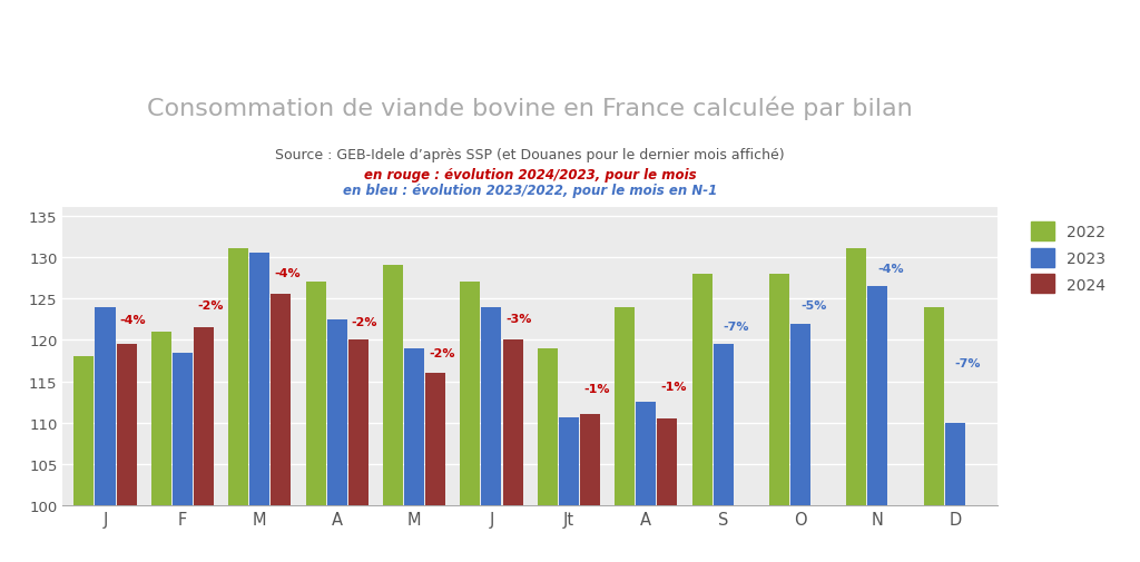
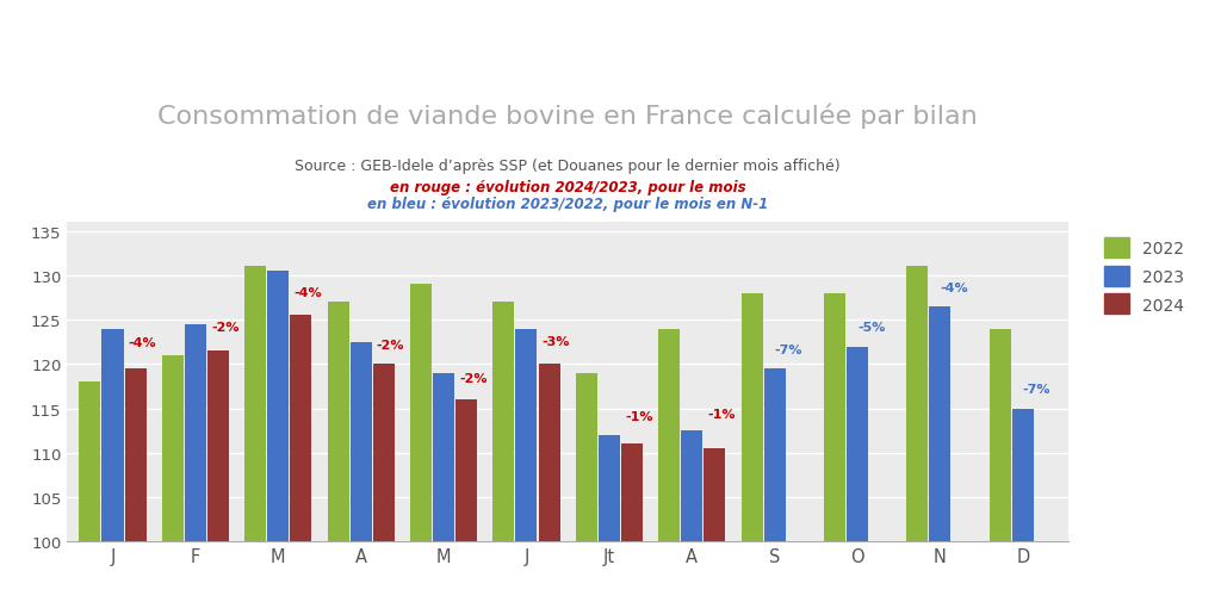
2023/F: 118.4 -> 124.5
2023/Jt: 110.6 -> 112.0
2023/D: 110.0 -> 115.0
